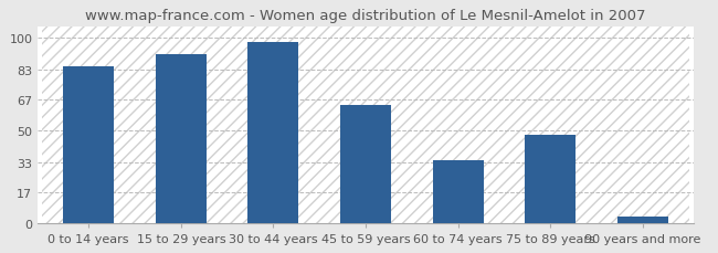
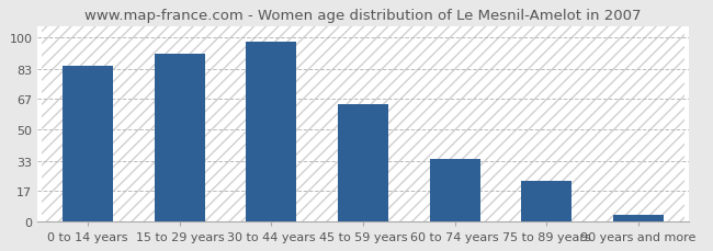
75 to 89 years: 48 -> 22
